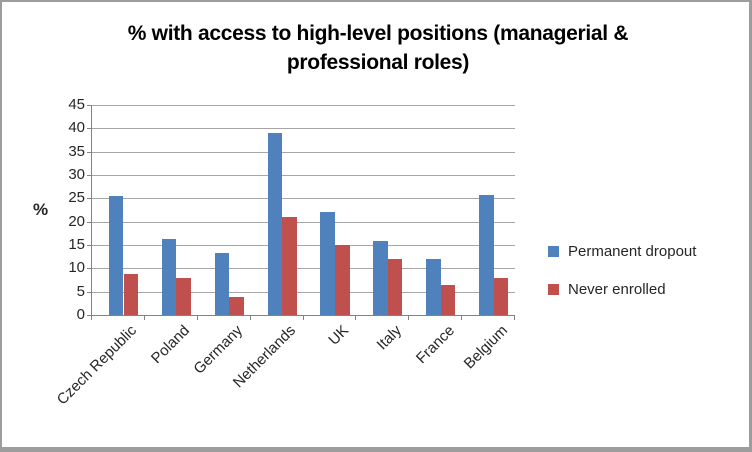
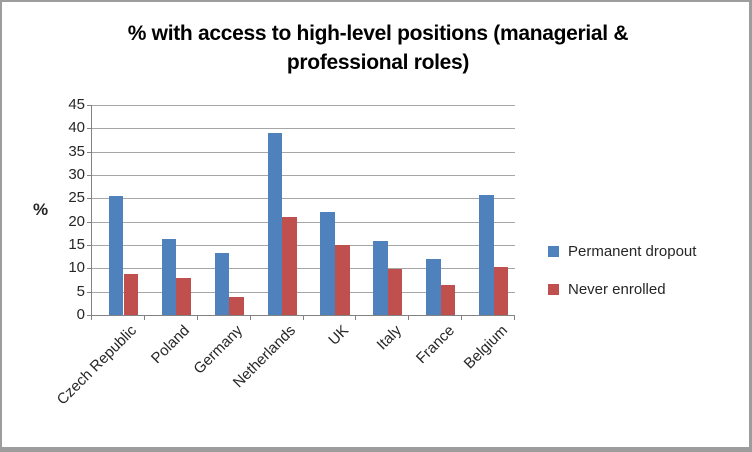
Never enrolled/Italy: 12 -> 10
Never enrolled/Belgium: 8 -> 10
